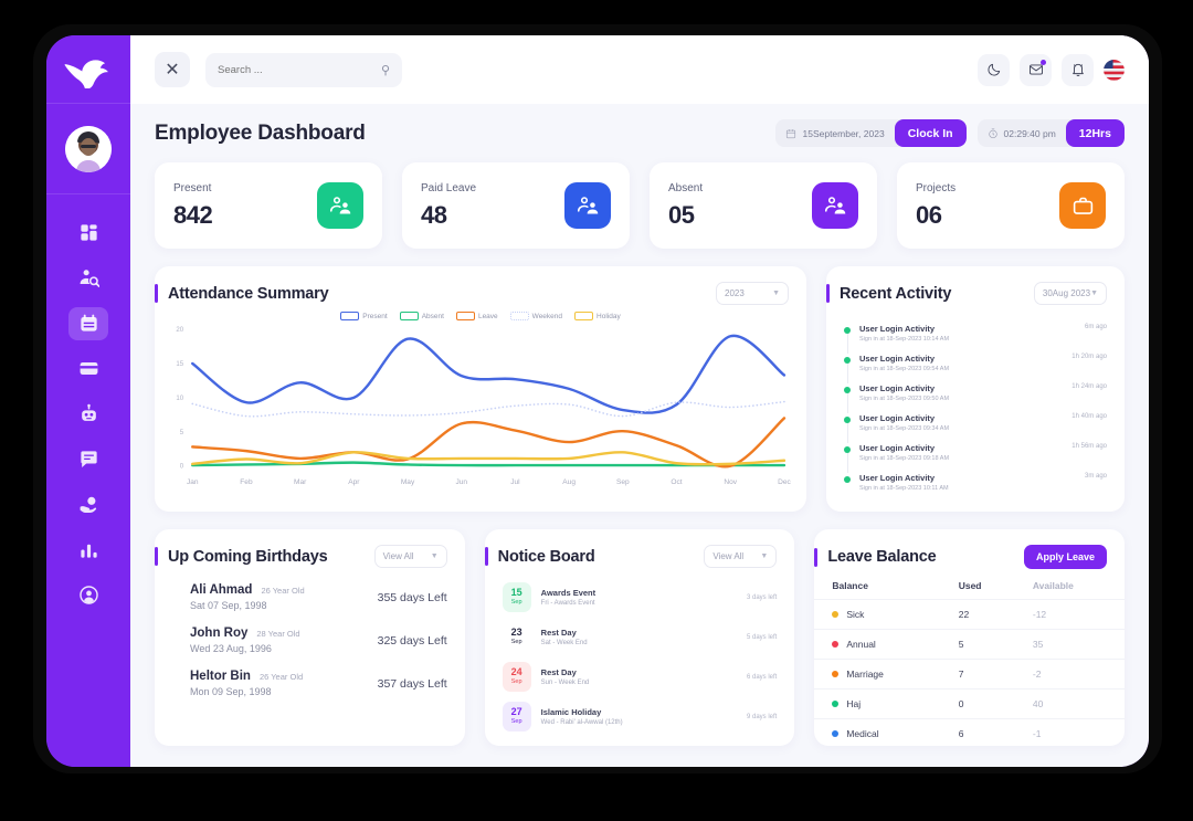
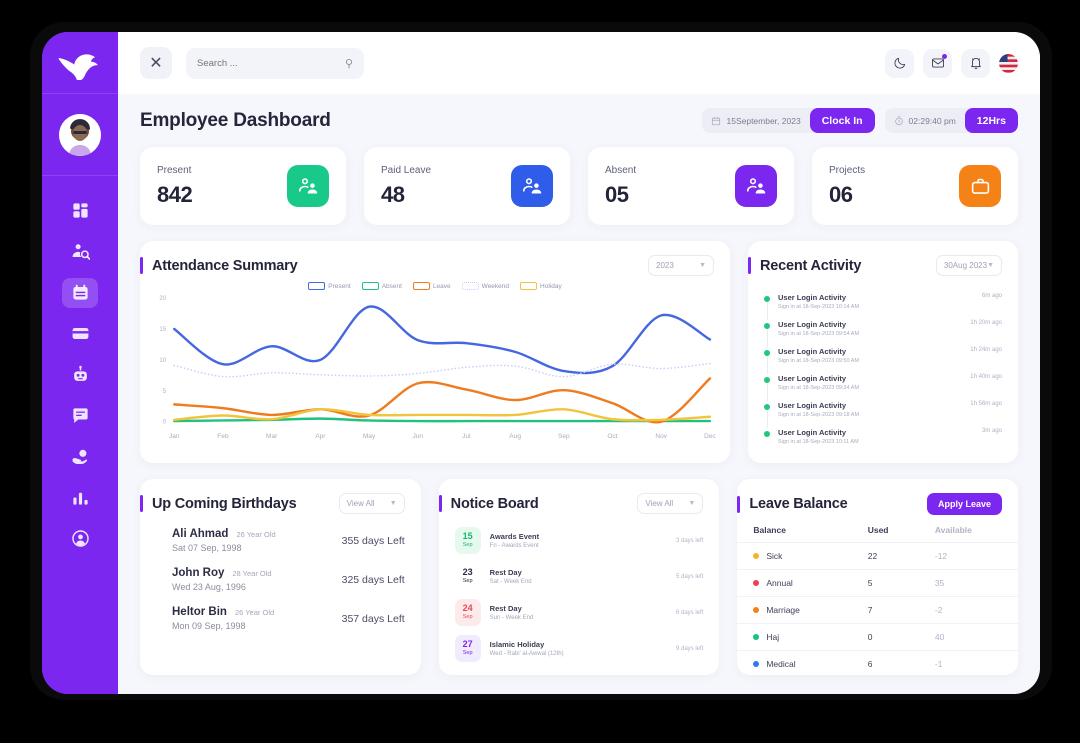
Present/Nov: 19 -> 17
